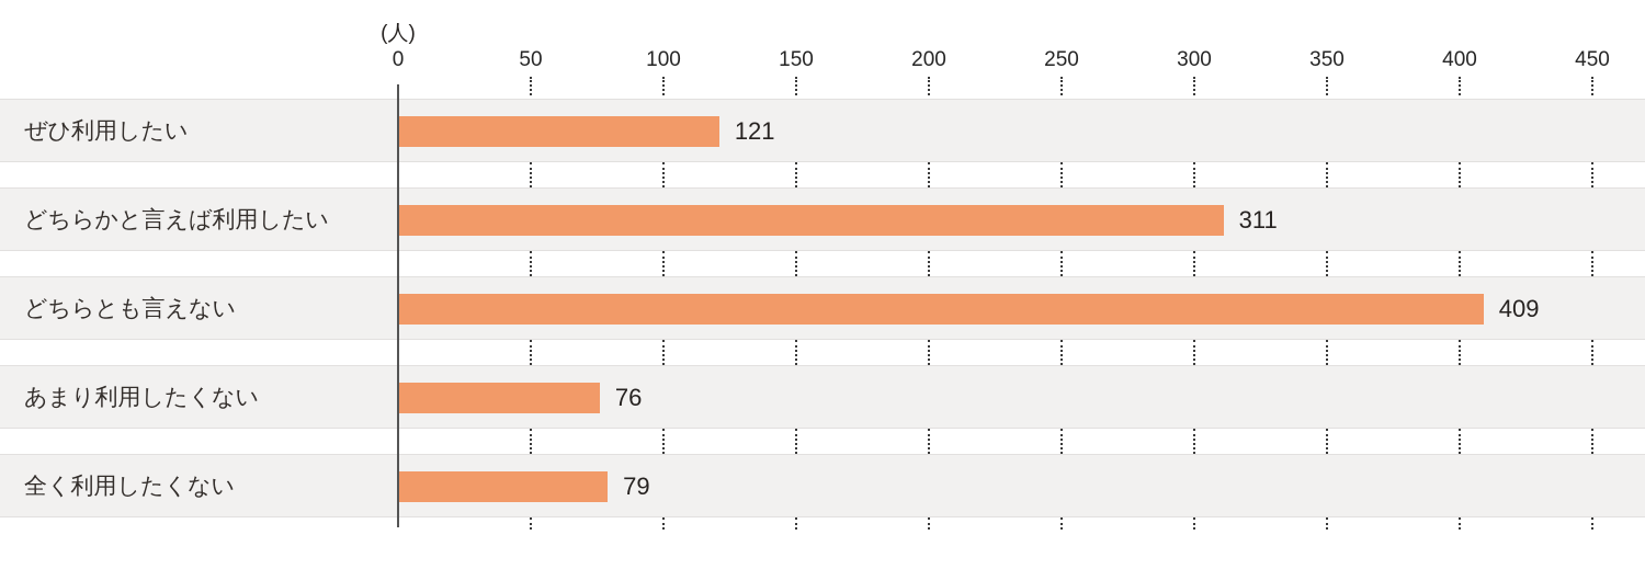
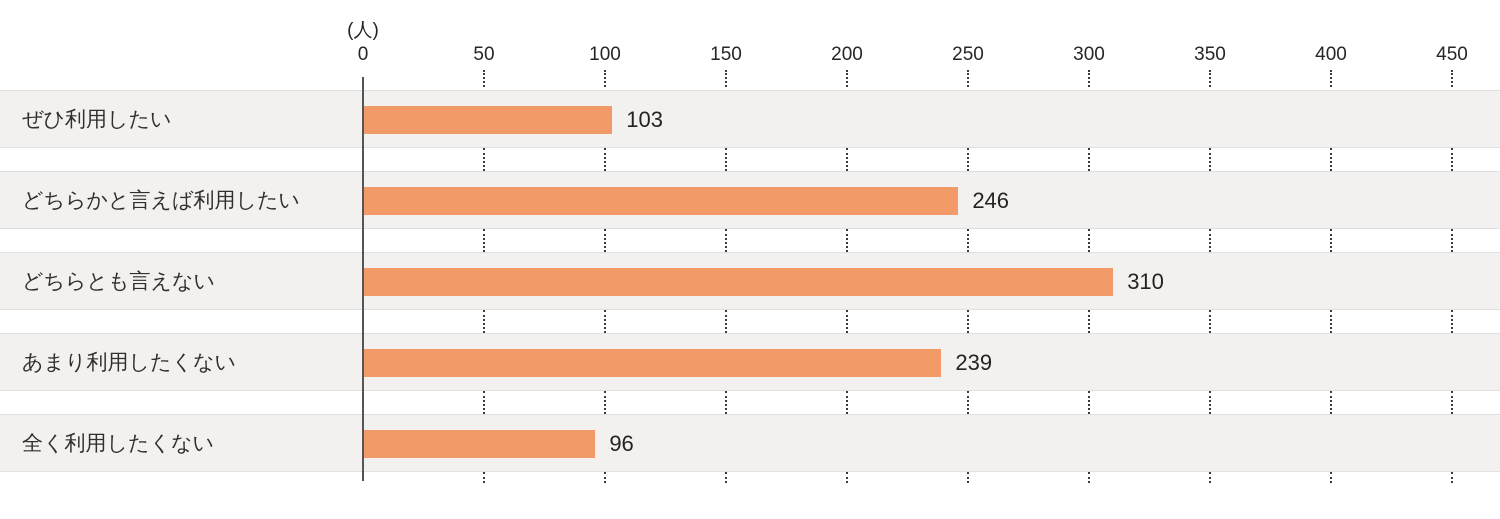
ぜひ利用したい: 121 -> 103
どちらかと言えば利用したい: 311 -> 246
どちらとも言えない: 409 -> 310
あまり利用したくない: 76 -> 239
全く利用したくない: 79 -> 96
